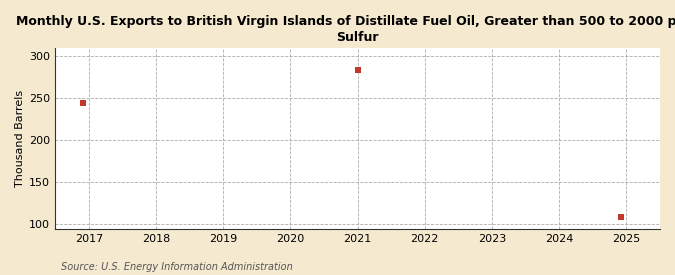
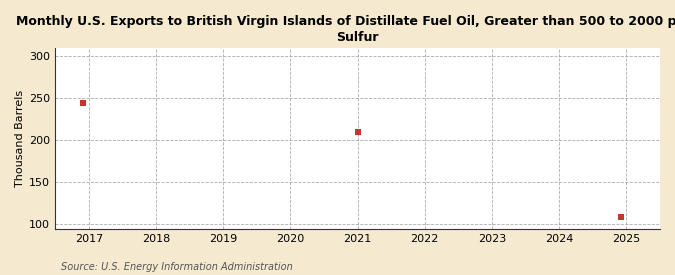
2021: 284 -> 210
